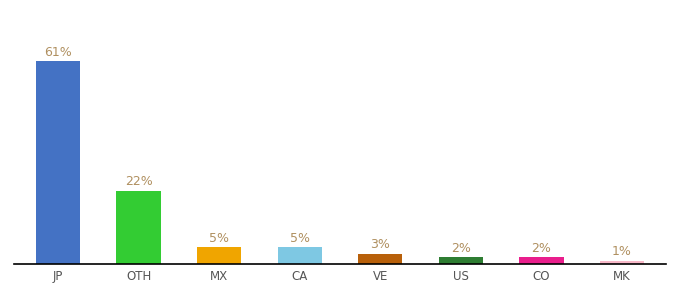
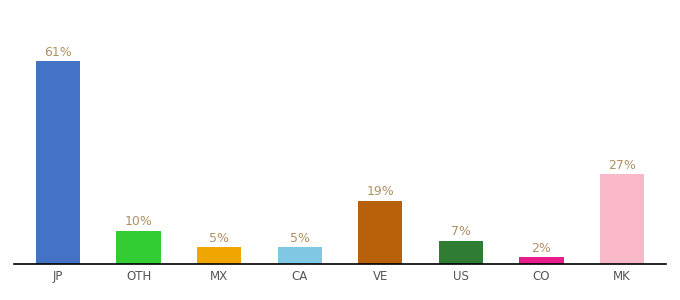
OTH: 22% -> 10%
VE: 3% -> 19%
US: 2% -> 7%
MK: 1% -> 27%
